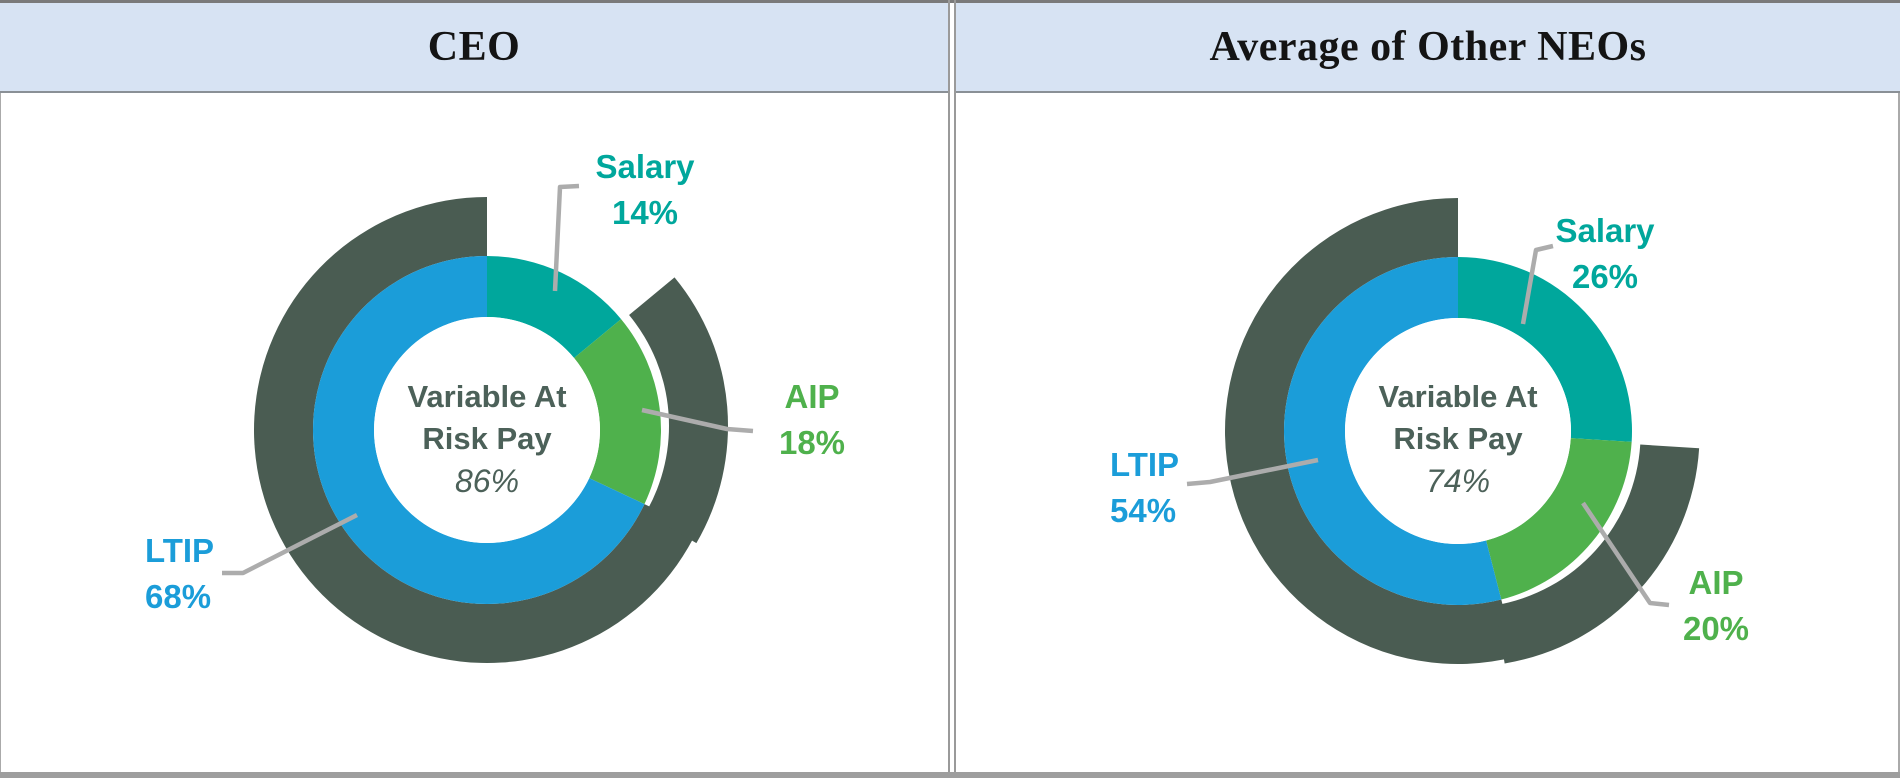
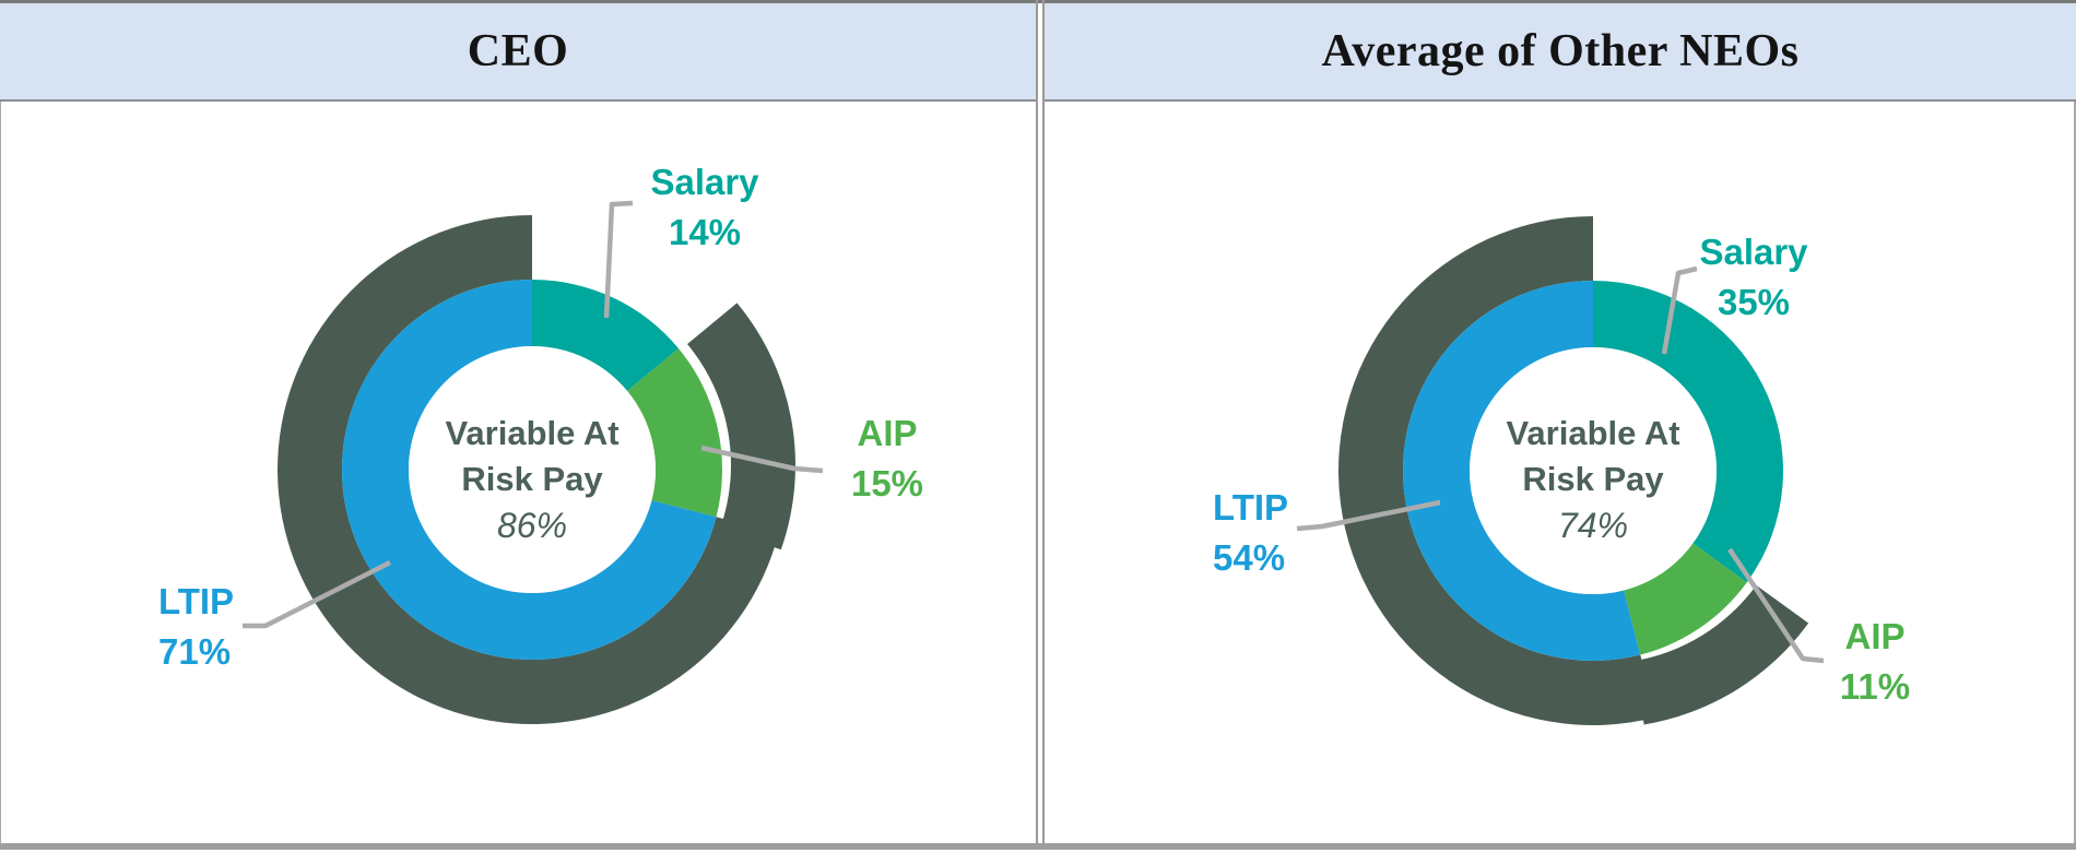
CEO/AIP: 18% -> 15%
CEO/LTIP: 68% -> 71%
Average of Other NEOs/Salary: 26% -> 35%
Average of Other NEOs/AIP: 20% -> 11%
